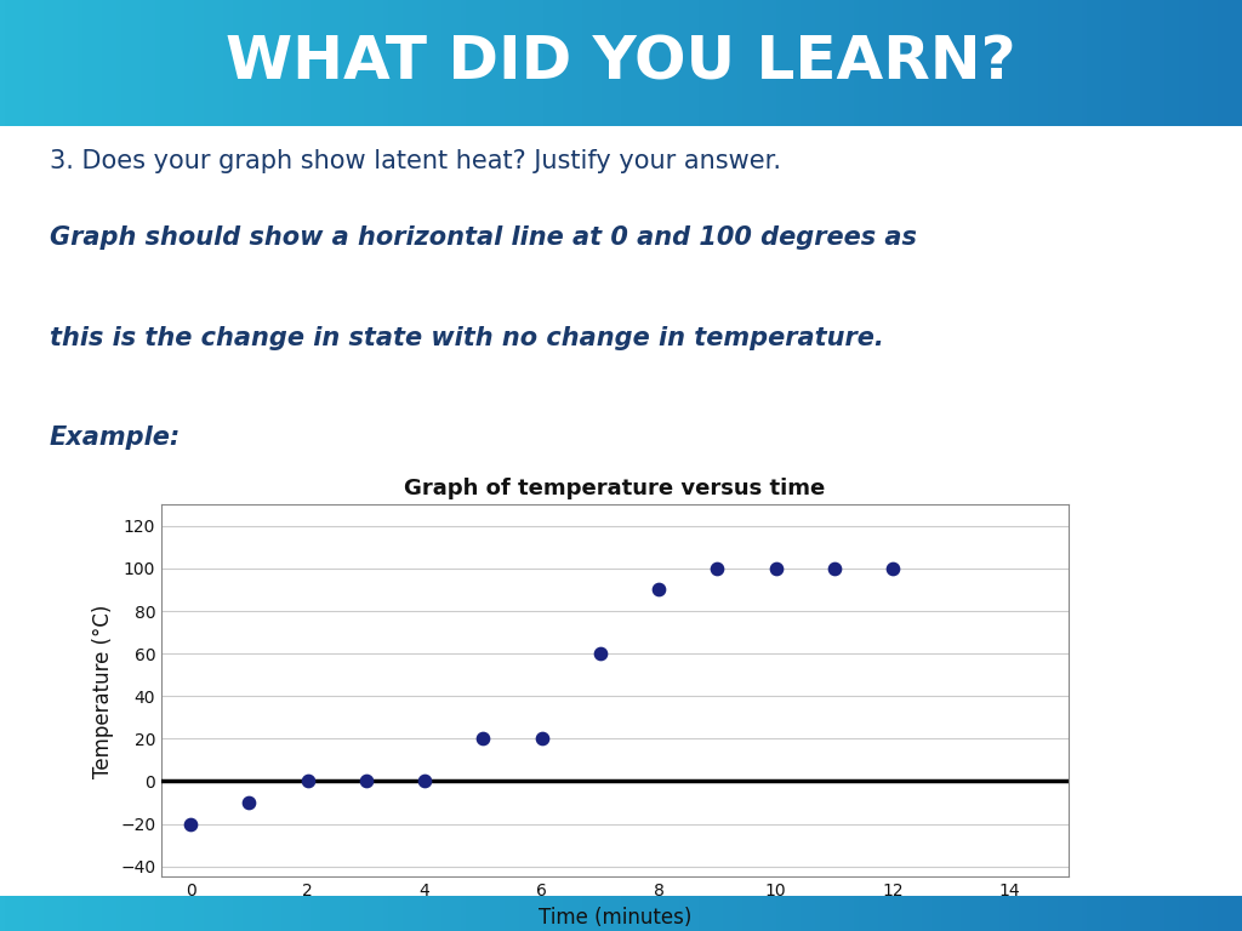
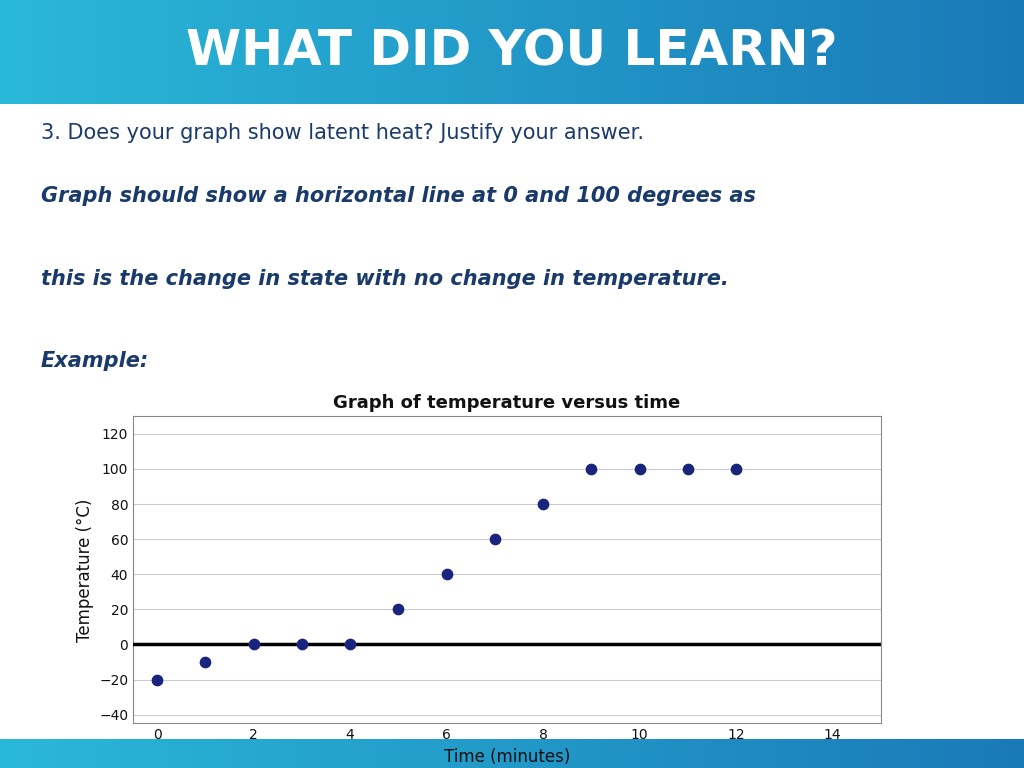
6: 20 -> 40
8: 90 -> 80
